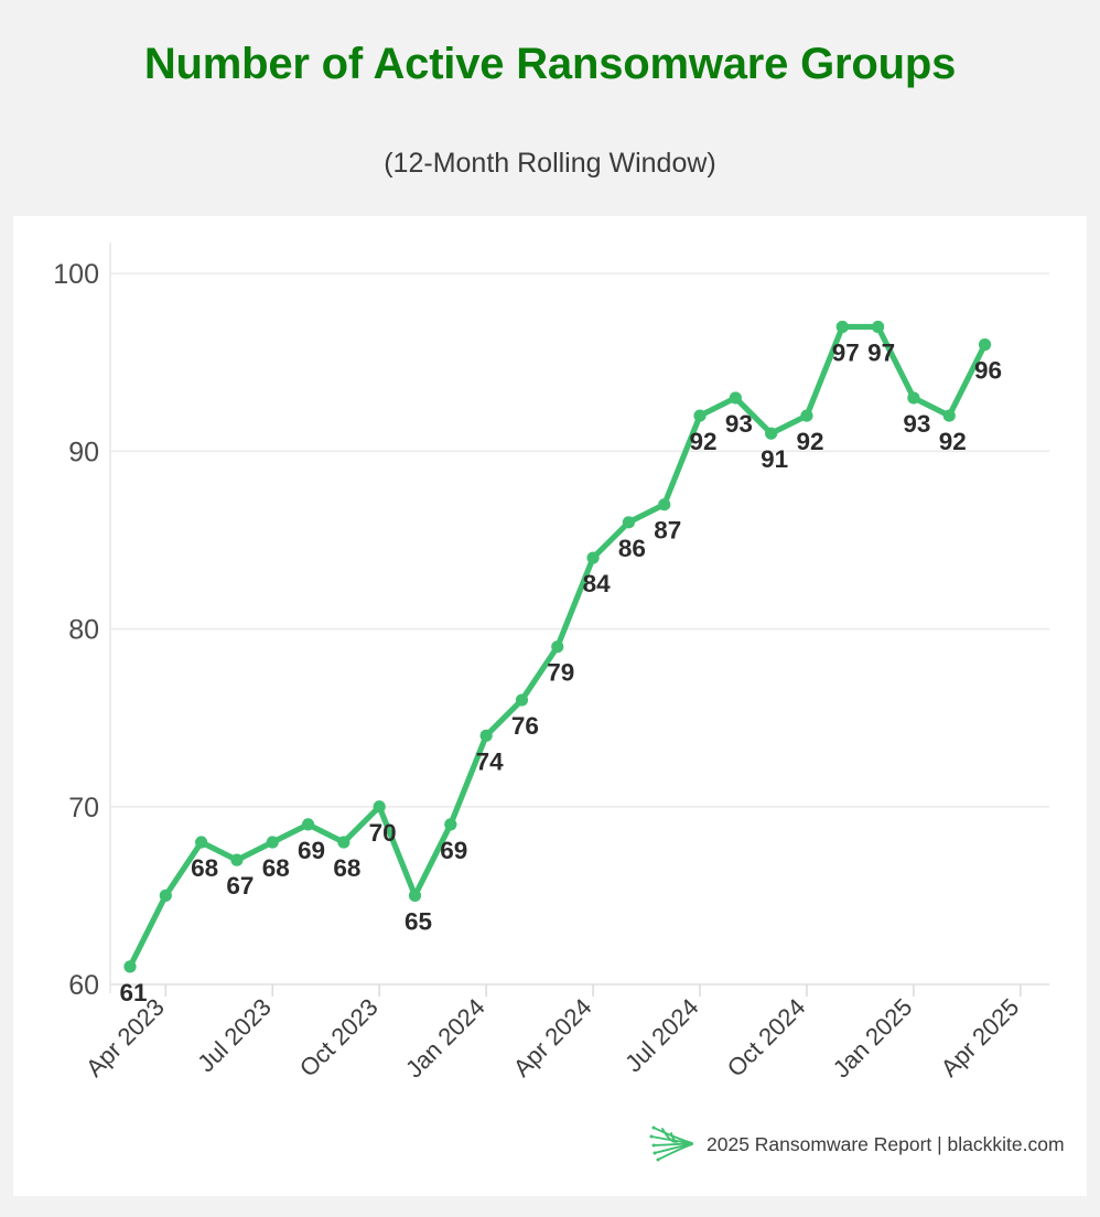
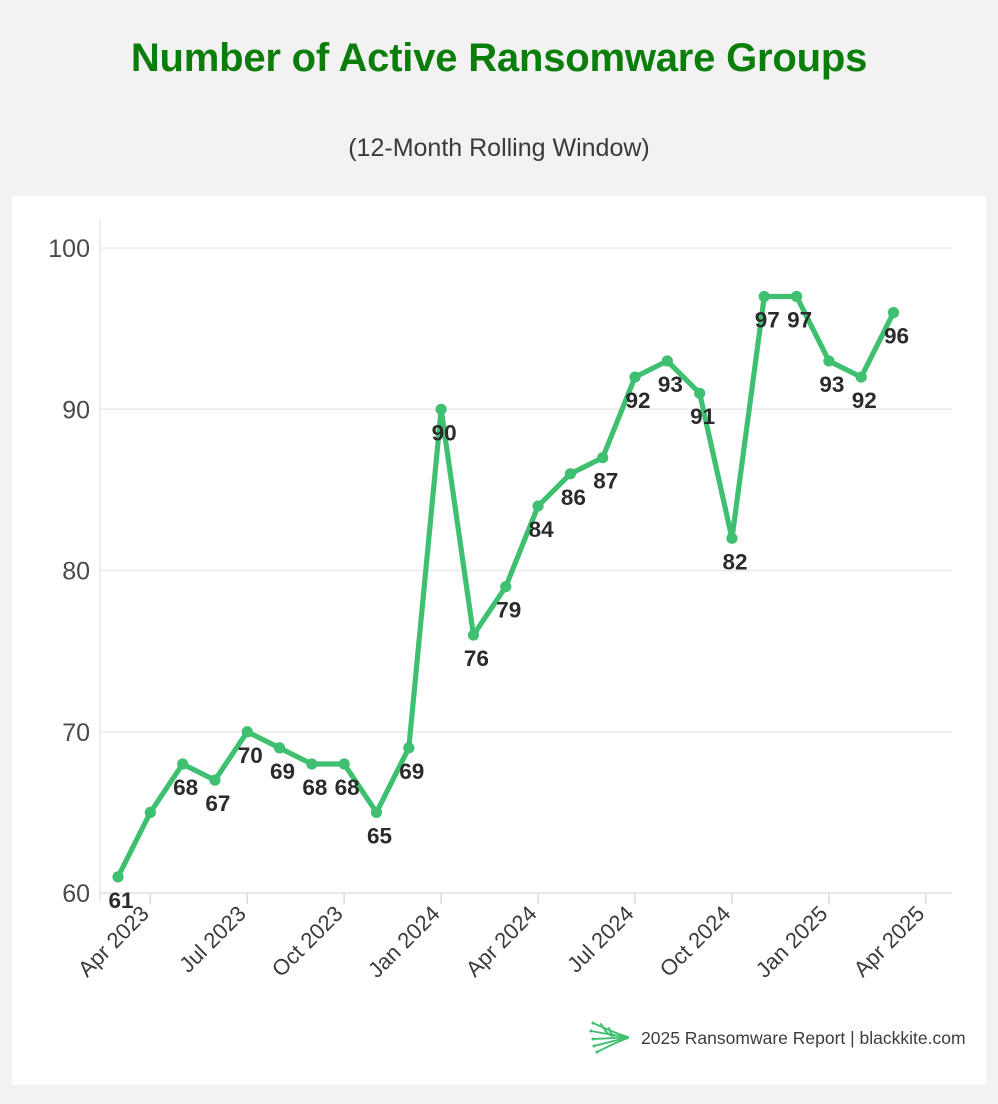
Jul 2023: 68 -> 70
Oct 2023: 70 -> 68
Jan 2024: 74 -> 90
Oct 2024: 92 -> 82
